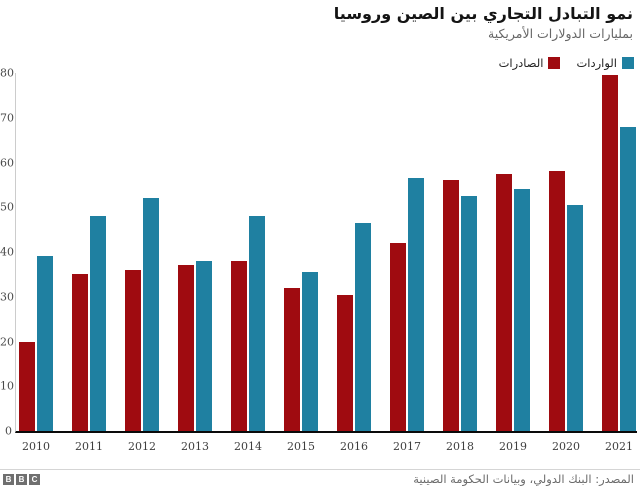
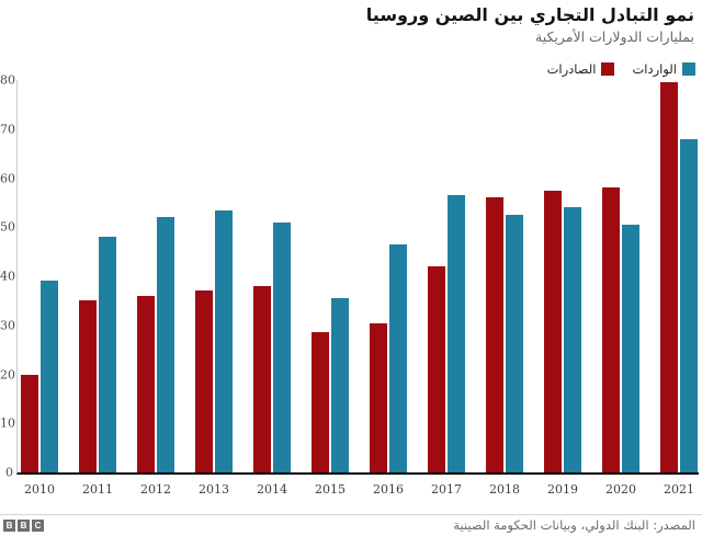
الواردات/2013: 38 -> 54
الواردات/2014: 48 -> 51
الصادرات/2015: 32 -> 28
